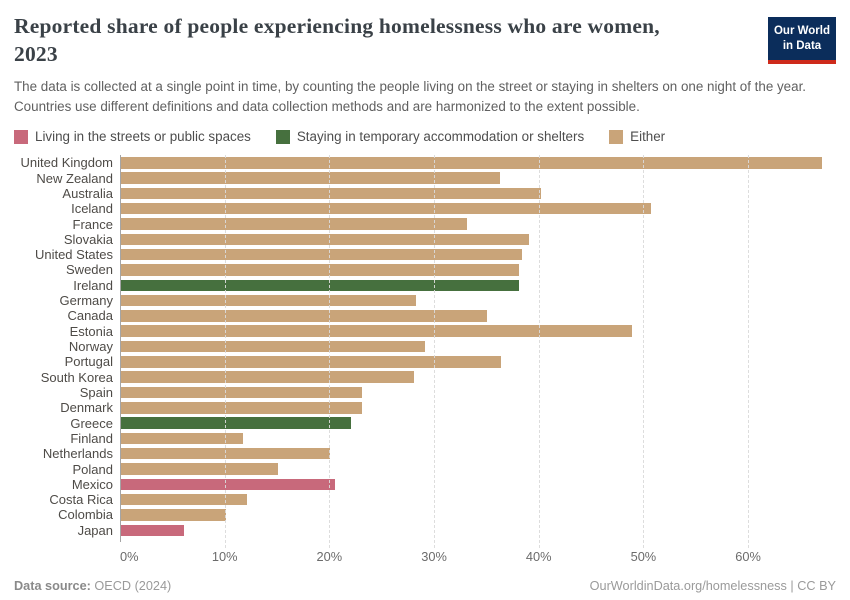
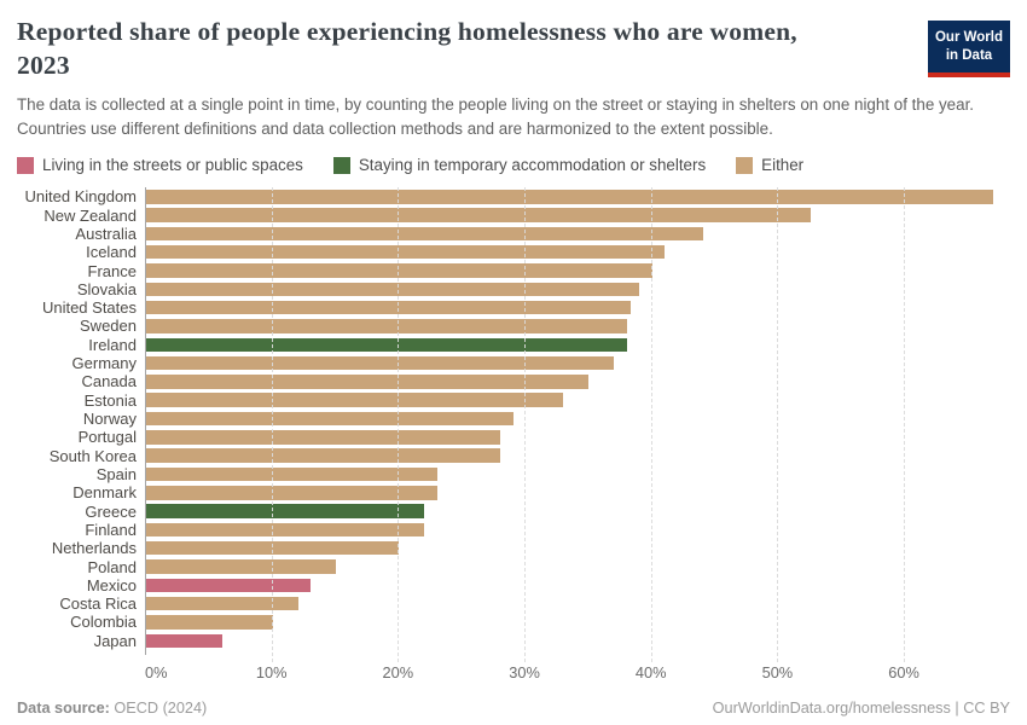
New Zealand: 36.2% -> 52.5%
Australia: 40.1% -> 44.0%
Iceland: 50.6% -> 41.0%
France: 33.1% -> 40.0%
Germany: 28.2% -> 37.0%
Estonia: 48.8% -> 33.0%
Portugal: 36.3% -> 28.0%
Finland: 11.7% -> 22.0%
Mexico: 20.4% -> 13.0%
